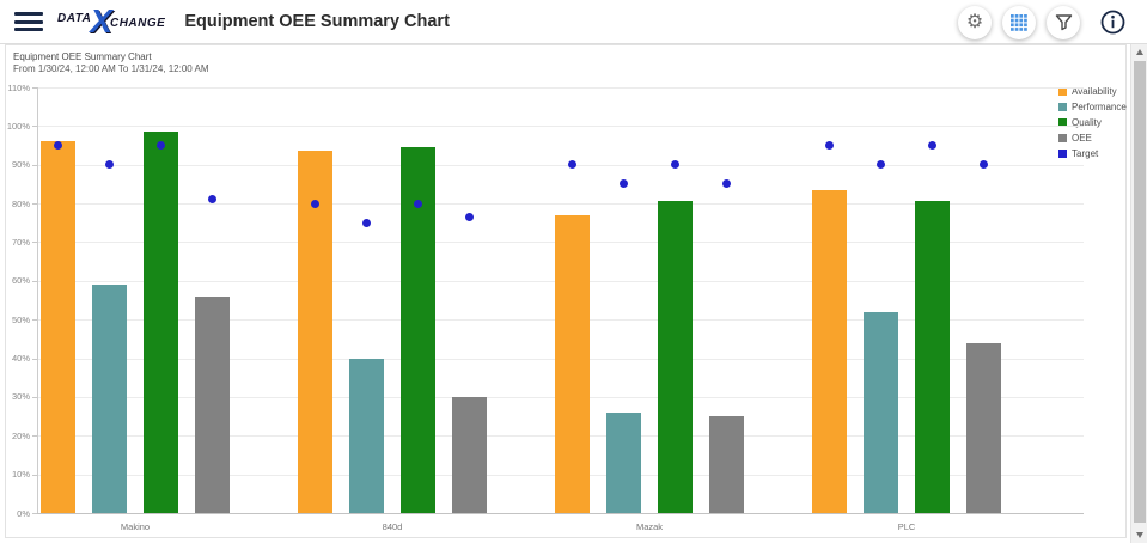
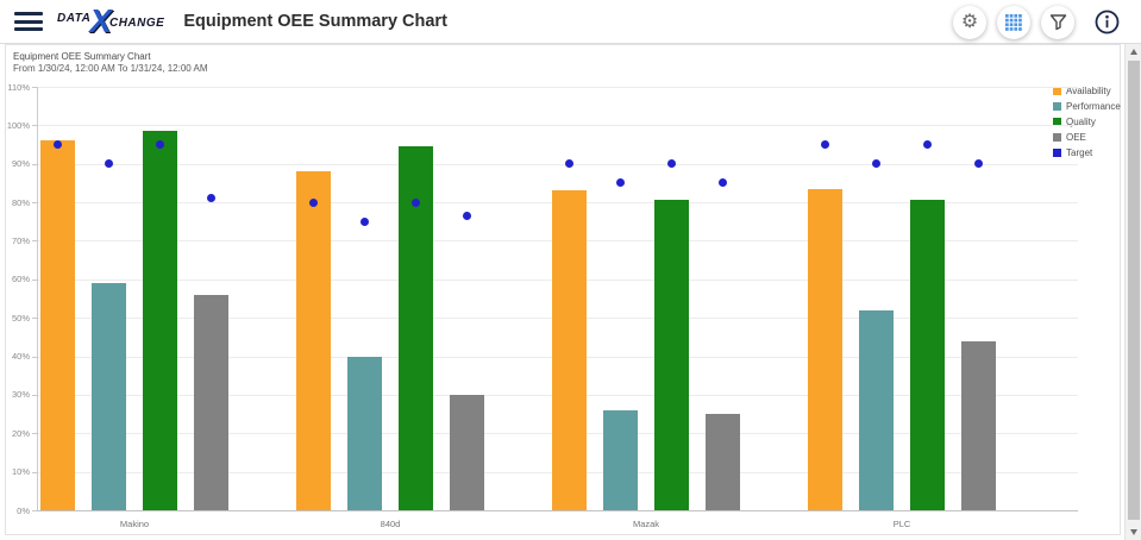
Availability/840d: 94% -> 88%
Availability/Mazak: 77% -> 83%
